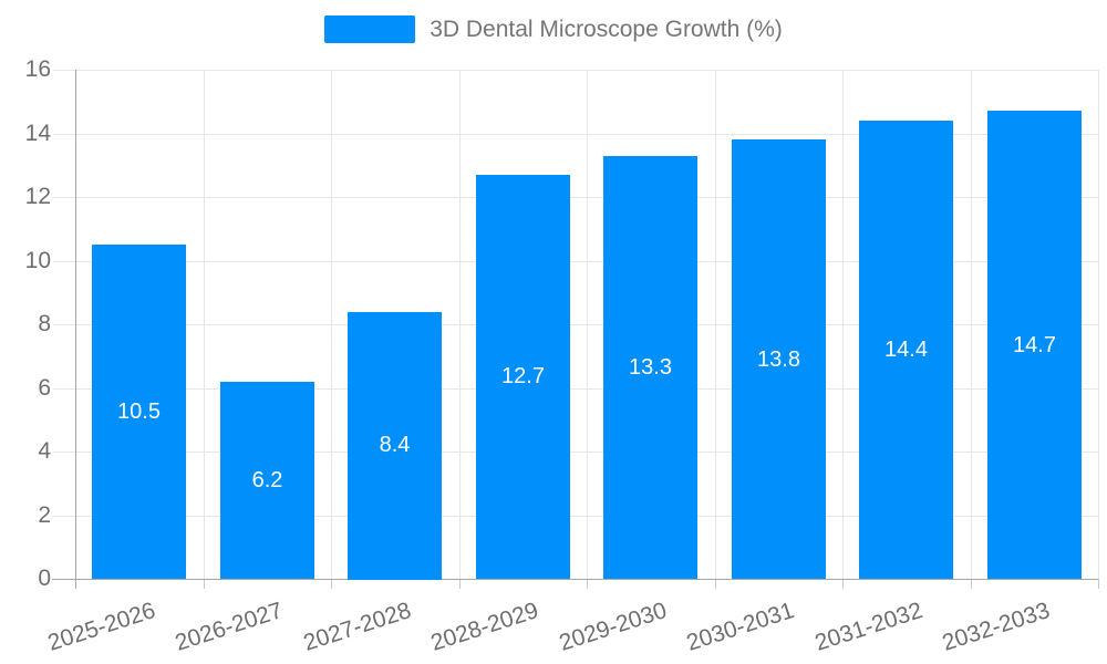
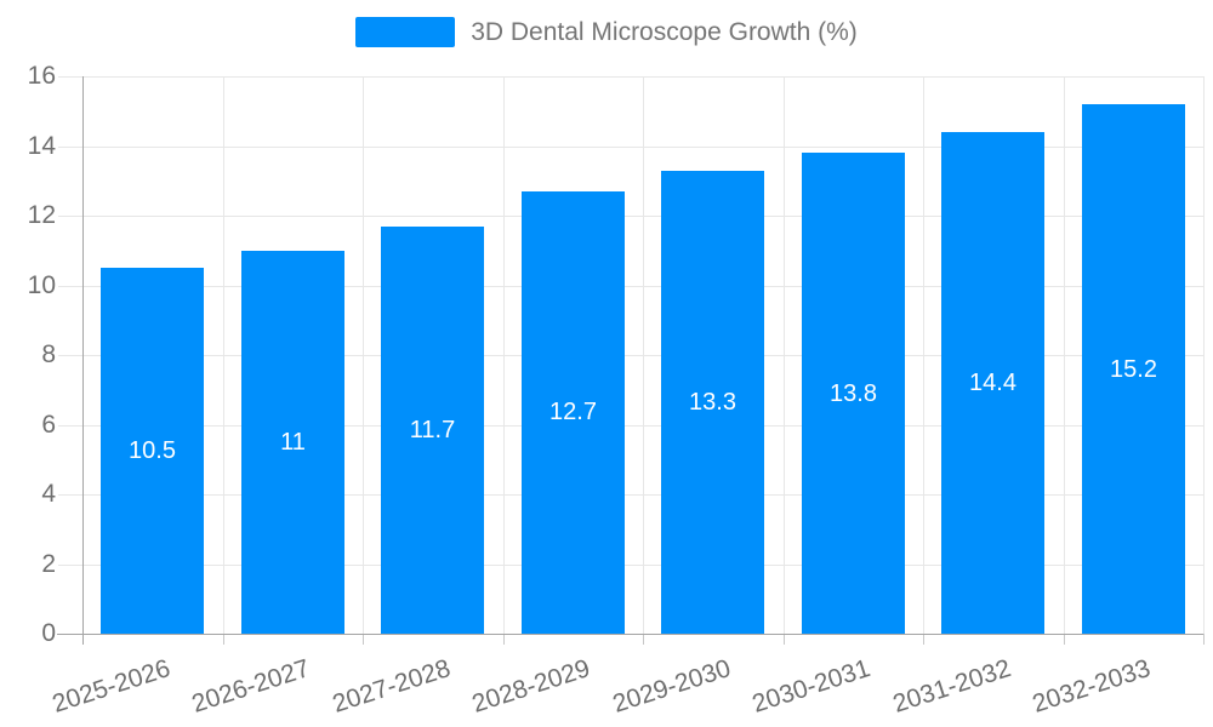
2026-2027: 6.2 -> 11
2027-2028: 8.4 -> 11.7
2032-2033: 14.7 -> 15.2
